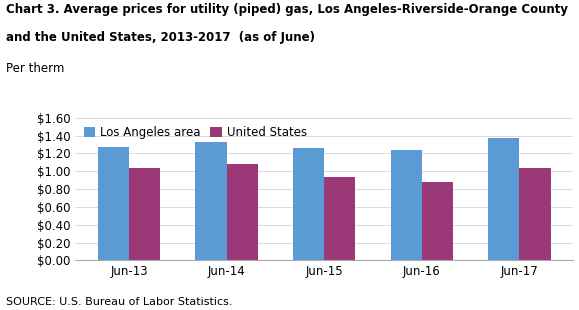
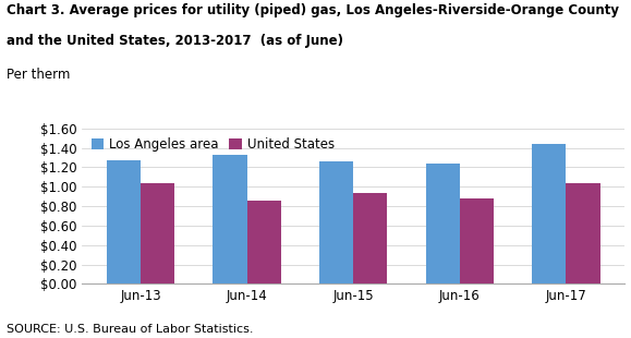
United States/Jun-14: $1.08 -> $0.86
Los Angeles area/Jun-17: $1.37 -> $1.44
